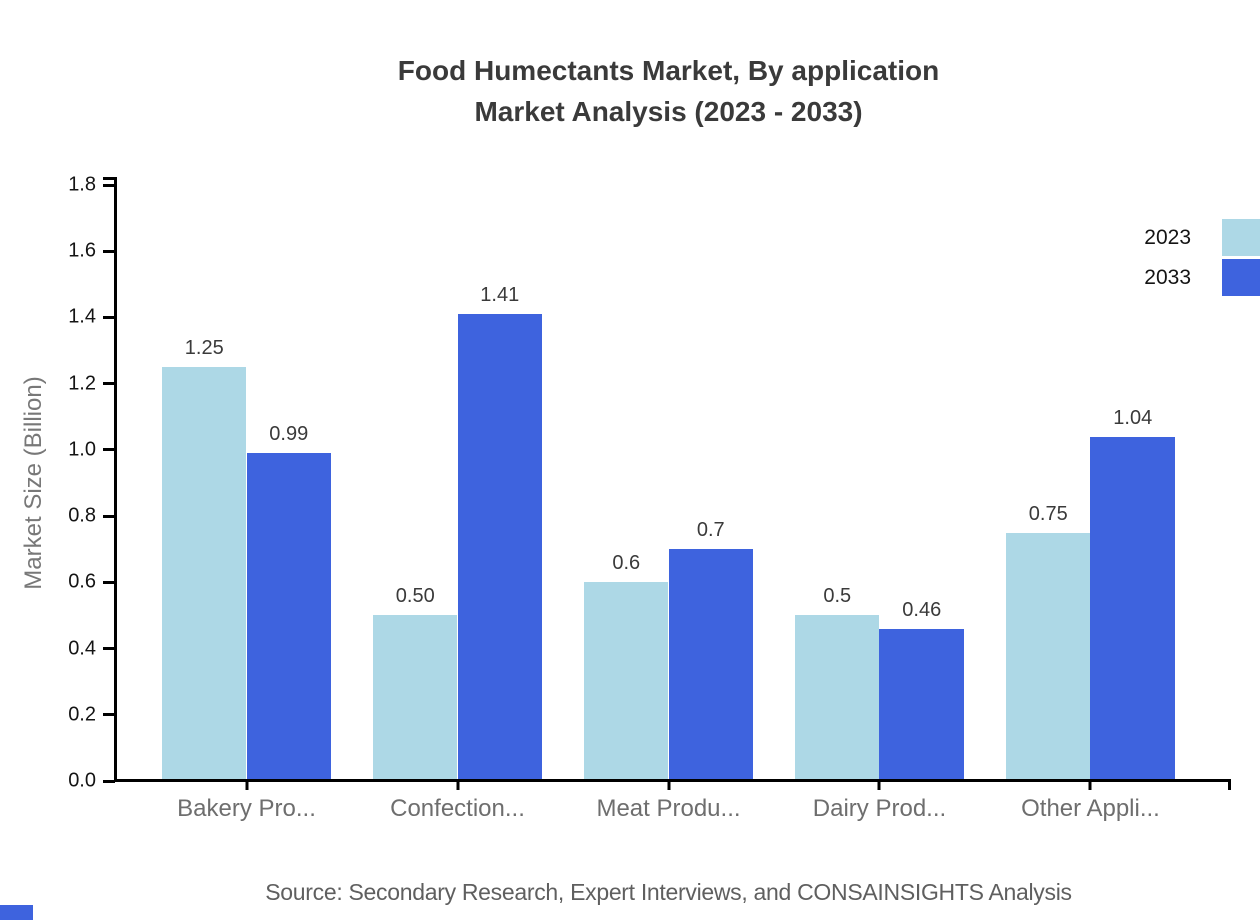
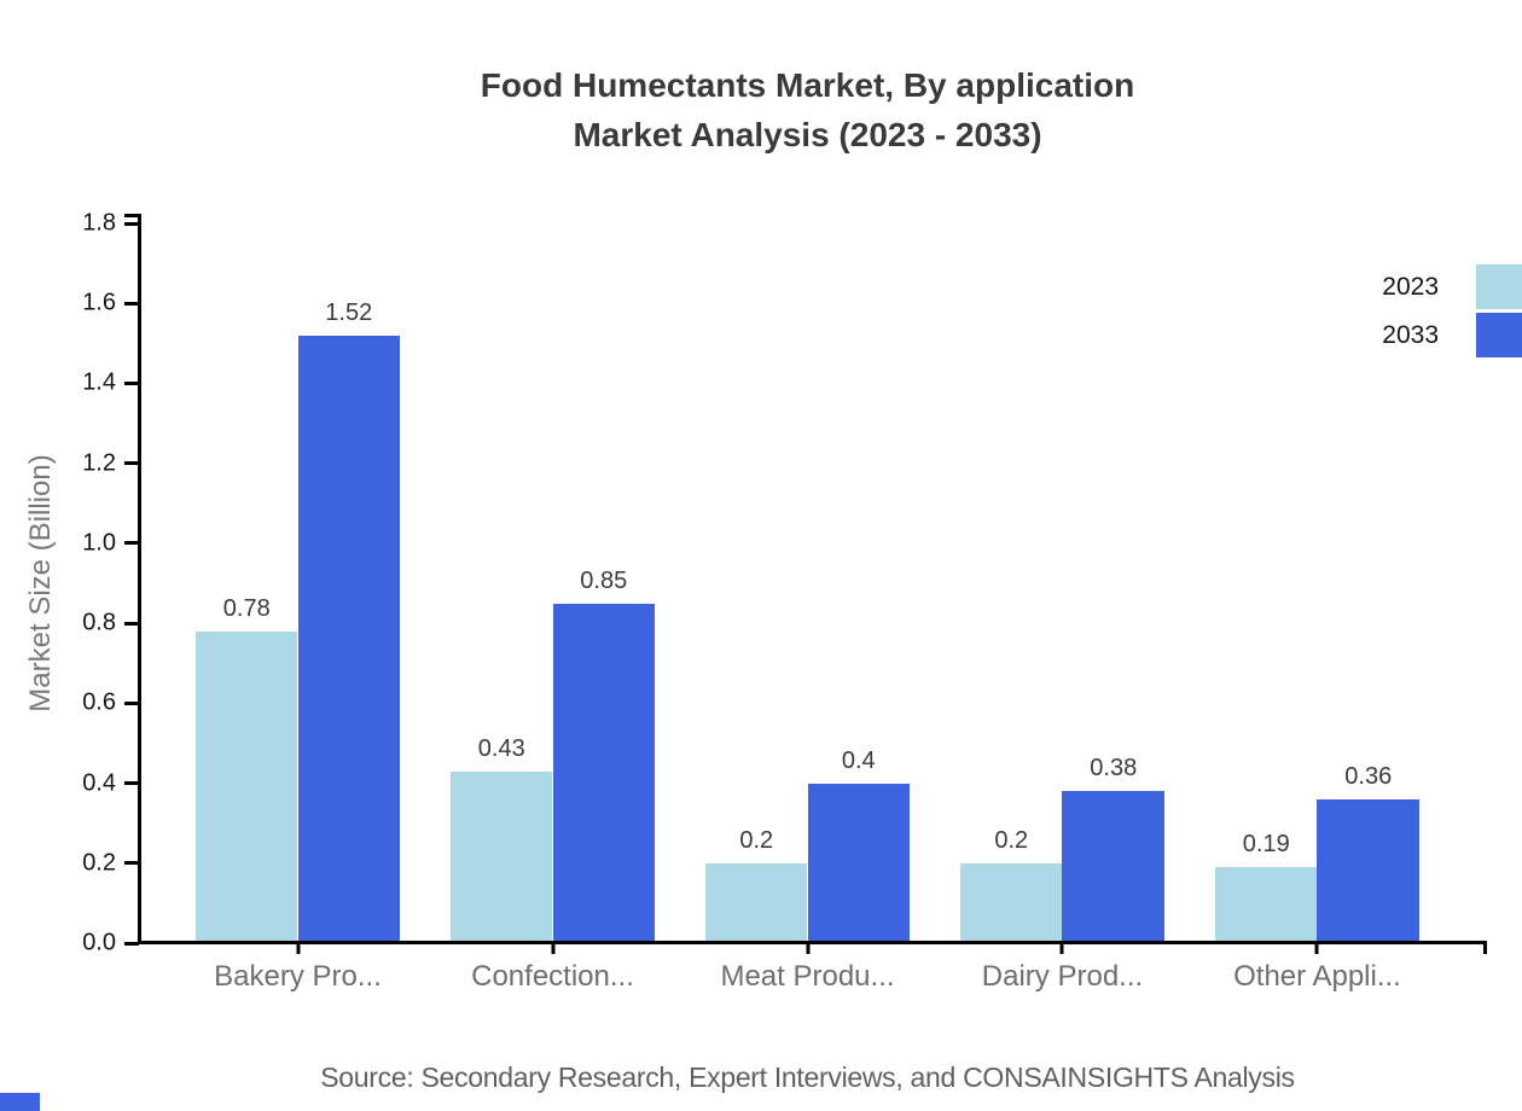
2023/Bakery Pro...: 1.25 -> 0.78
2033/Bakery Pro...: 0.99 -> 1.52
2023/Confection...: 0.50 -> 0.43
2033/Confection...: 1.41 -> 0.85
2023/Meat Produ...: 0.6 -> 0.2
2033/Meat Produ...: 0.7 -> 0.4
2023/Dairy Prod...: 0.5 -> 0.2
2033/Dairy Prod...: 0.46 -> 0.38
2023/Other Appli...: 0.75 -> 0.19
2033/Other Appli...: 1.04 -> 0.36
